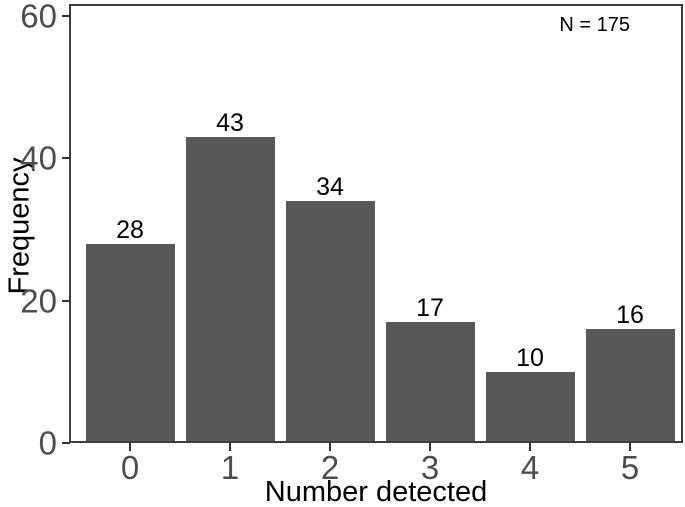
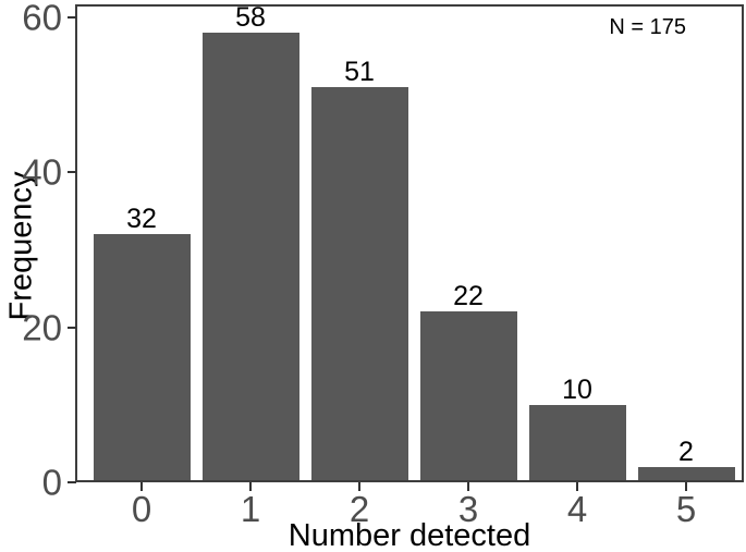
0: 28 -> 32
1: 43 -> 58
2: 34 -> 51
3: 17 -> 22
5: 16 -> 2
